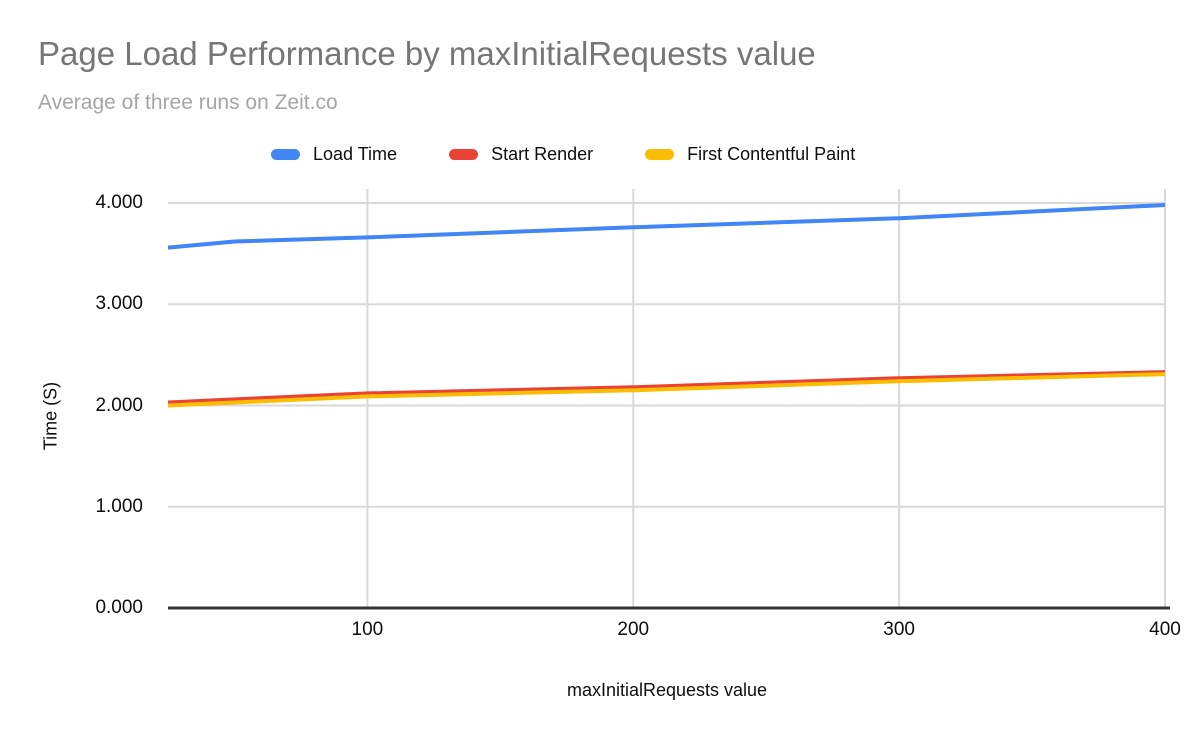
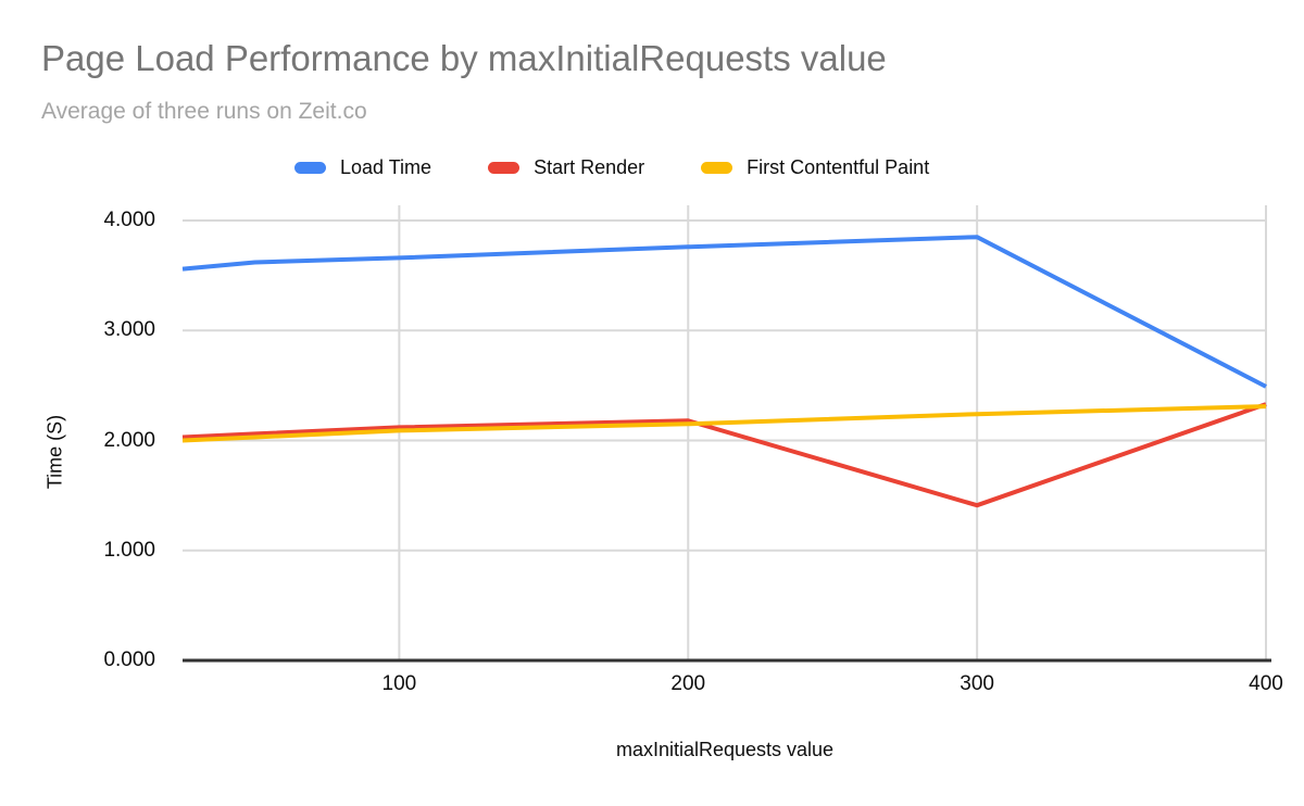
Start Render/300: 2.27 -> 1.41
Load Time/400: 3.98 -> 2.49
